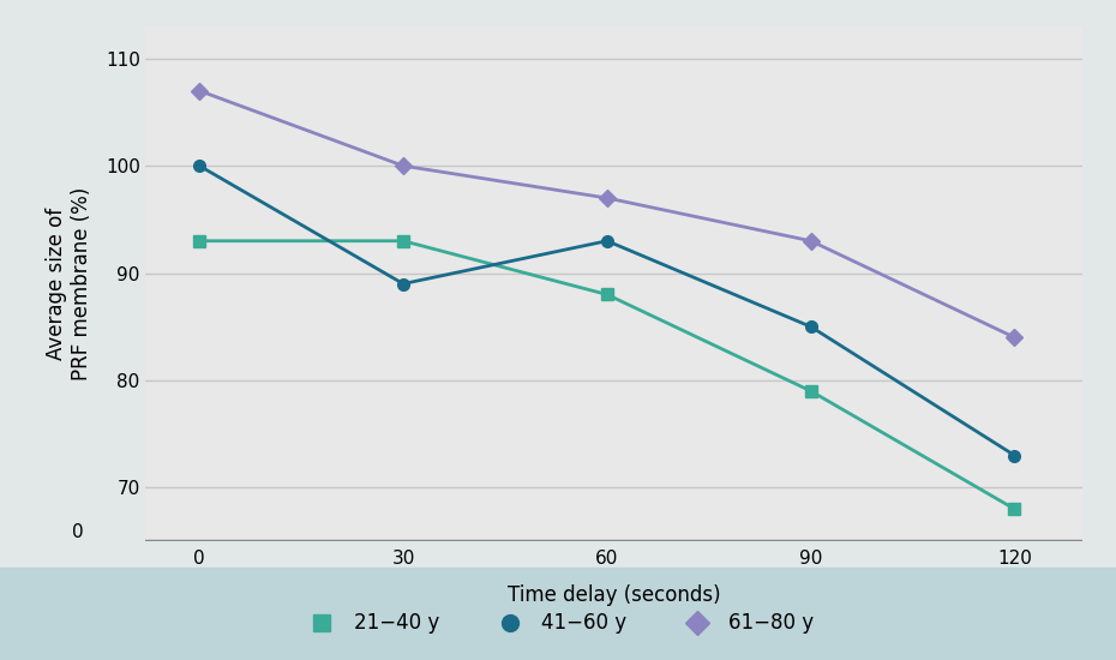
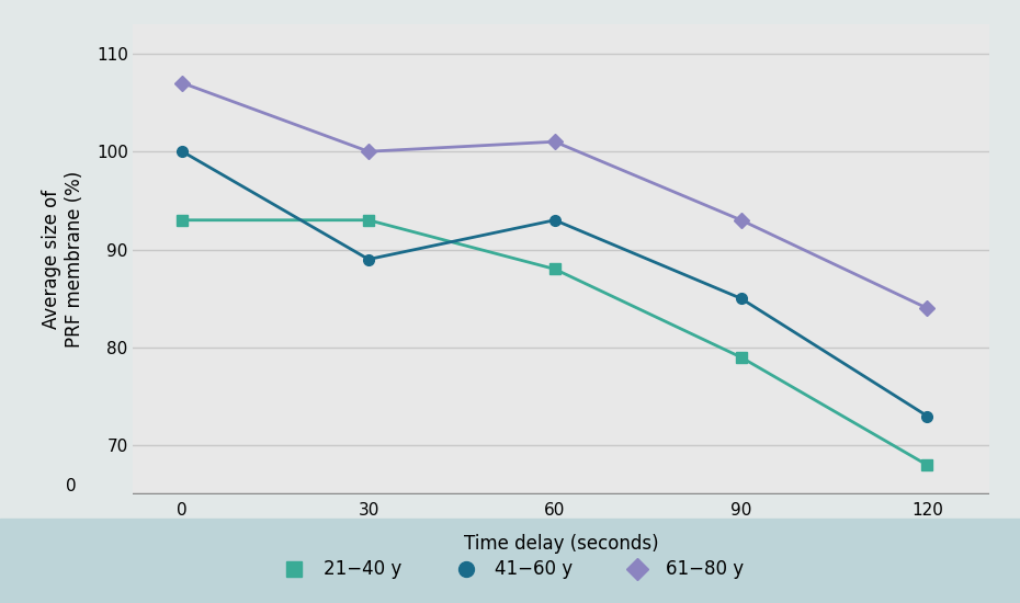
61−80 y/60: 97 -> 101
